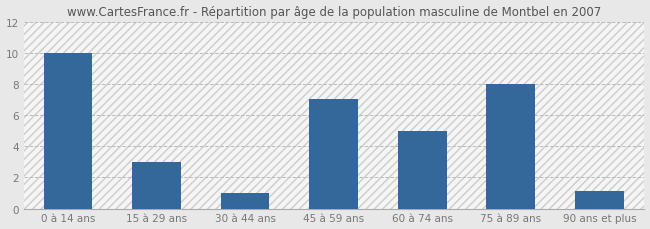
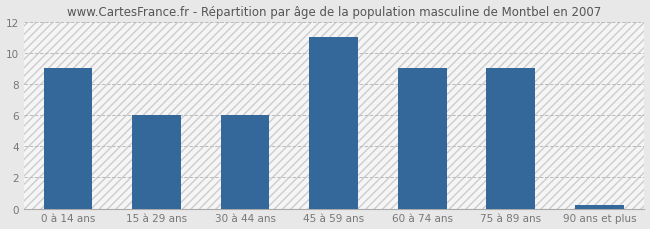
0 à 14 ans: 10.0 -> 9.0
15 à 29 ans: 3.0 -> 6.0
30 à 44 ans: 1.0 -> 6.0
45 à 59 ans: 7.0 -> 11.0
60 à 74 ans: 5.0 -> 9.0
75 à 89 ans: 8.0 -> 9.0
90 ans et plus: 1.1 -> 0.2
